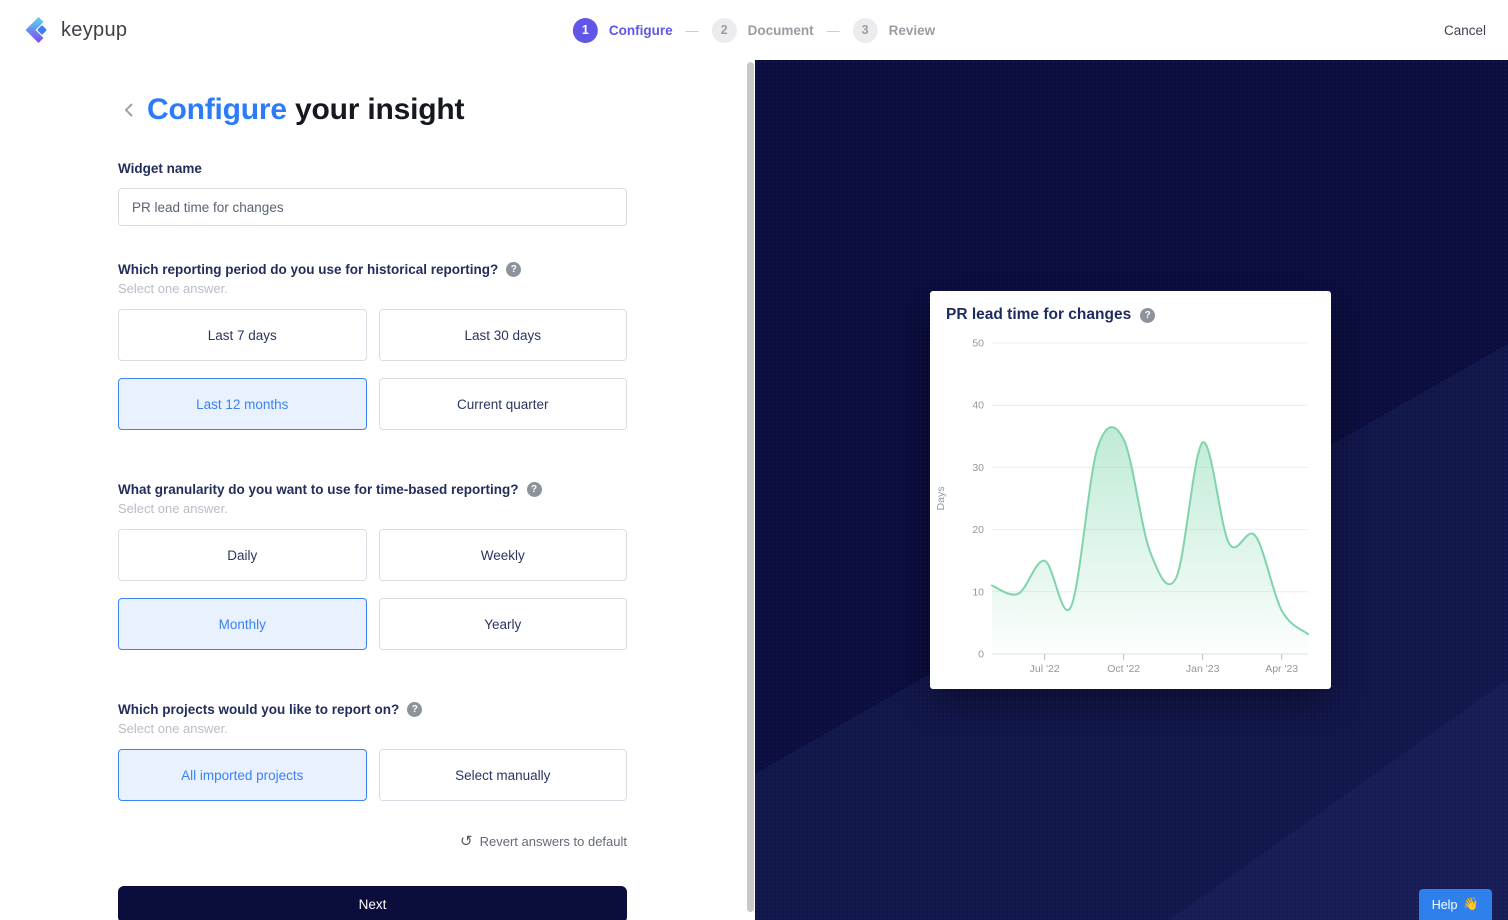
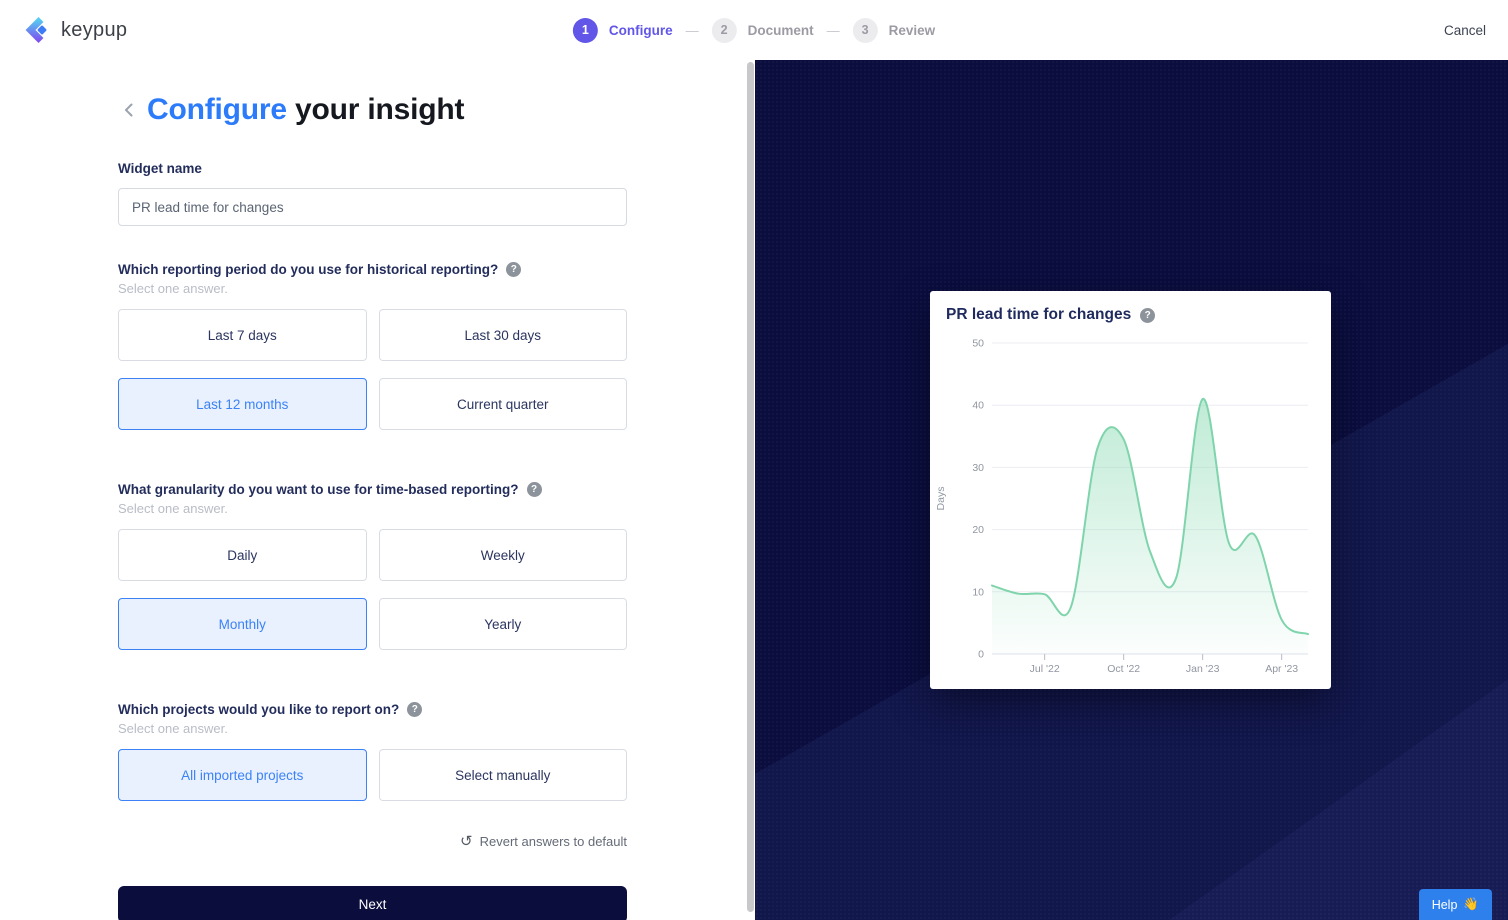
Jul '22: 15 -> 10
Jan '23: 34 -> 41
Apr '23: 7 -> 6
